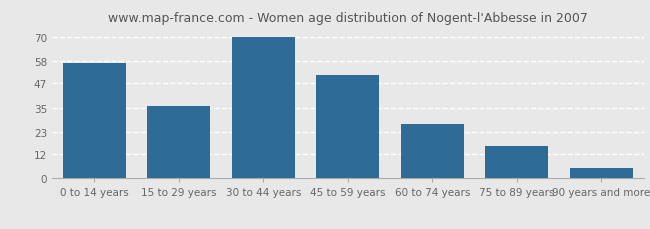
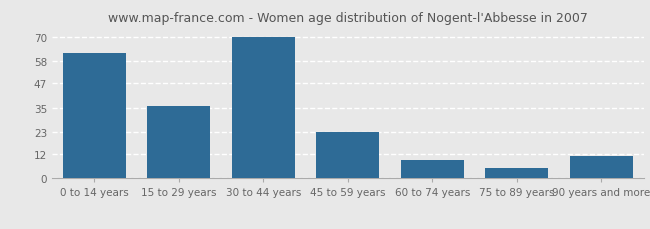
0 to 14 years: 57 -> 62
45 to 59 years: 51 -> 23
60 to 74 years: 27 -> 9
75 to 89 years: 16 -> 5
90 years and more: 5 -> 11
